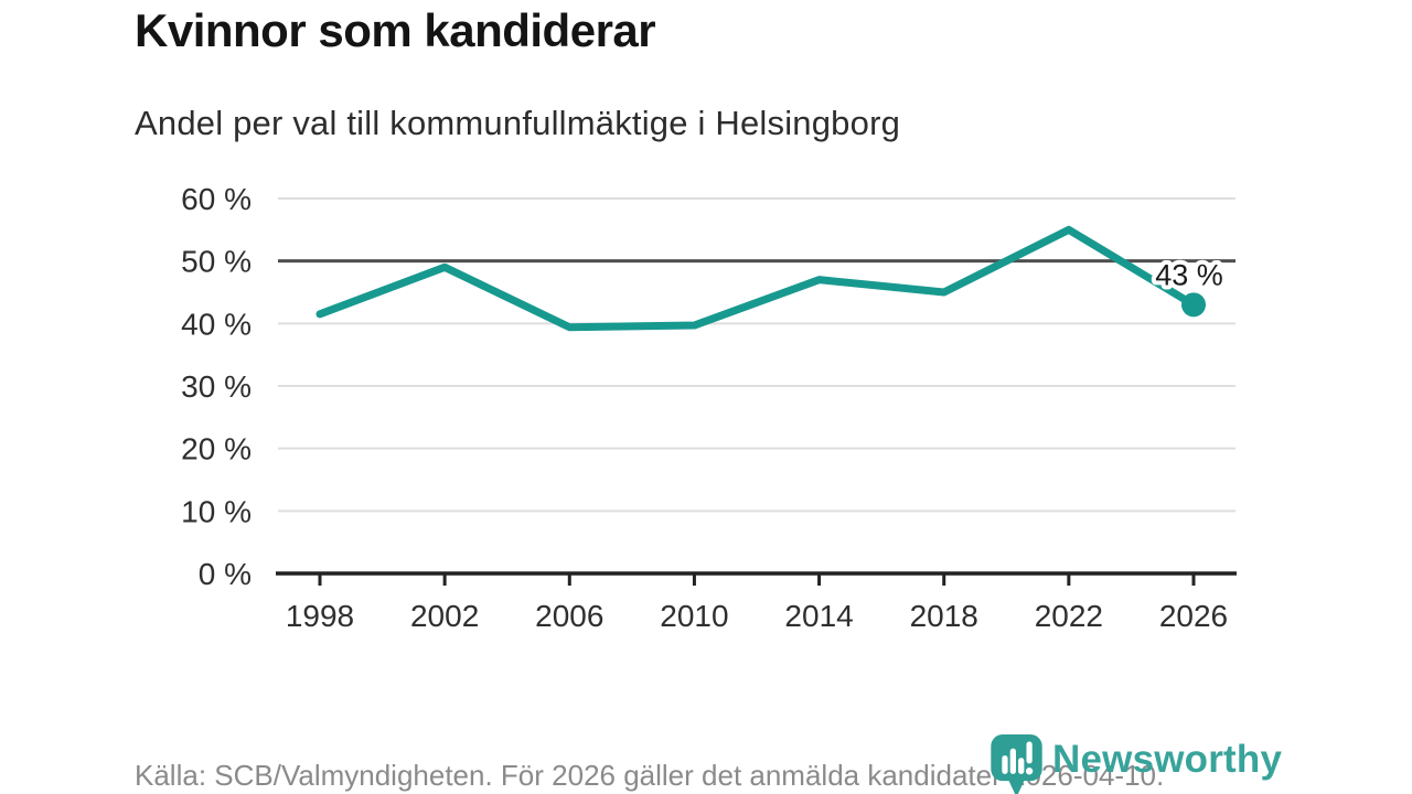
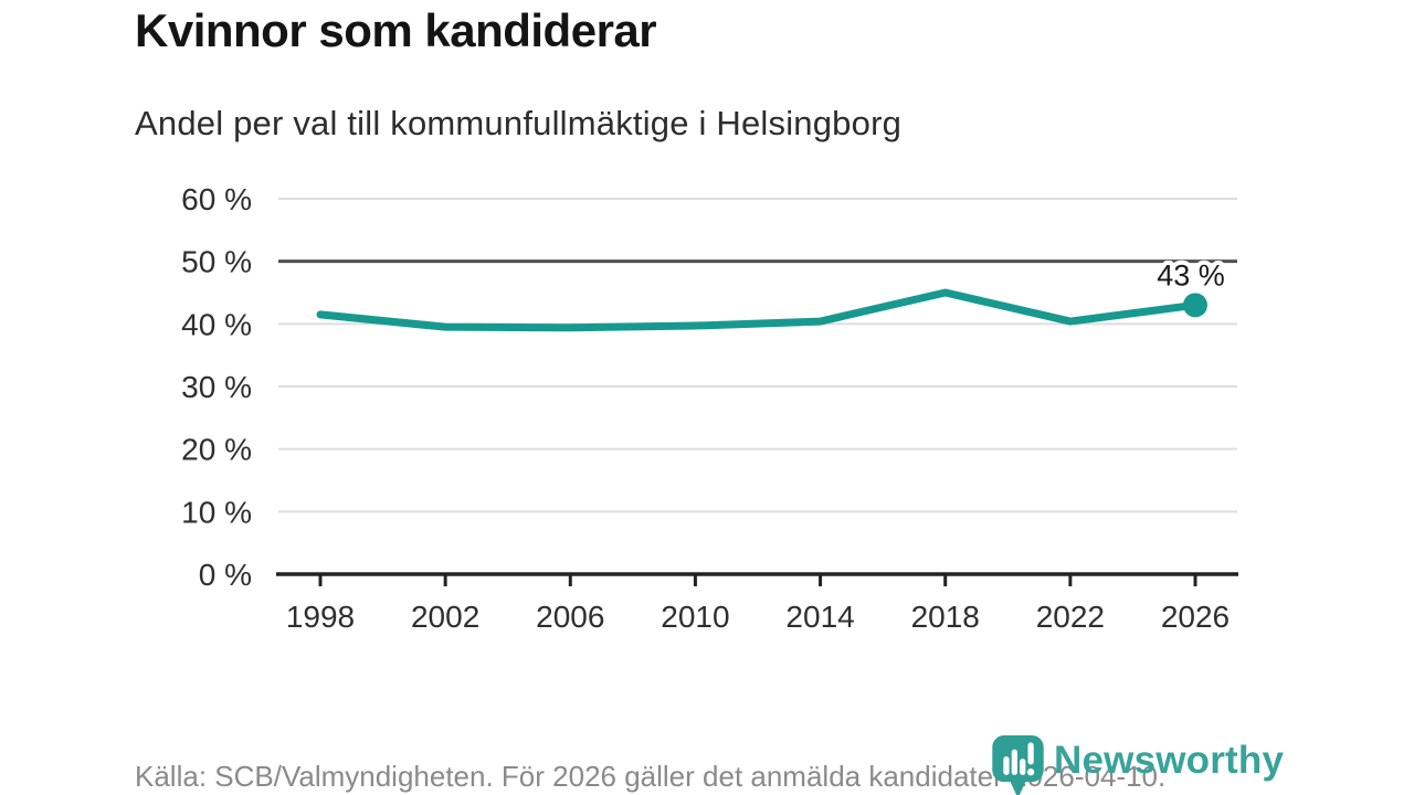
2002: 49% -> 40%
2014: 47% -> 40%
2022: 55% -> 40%
